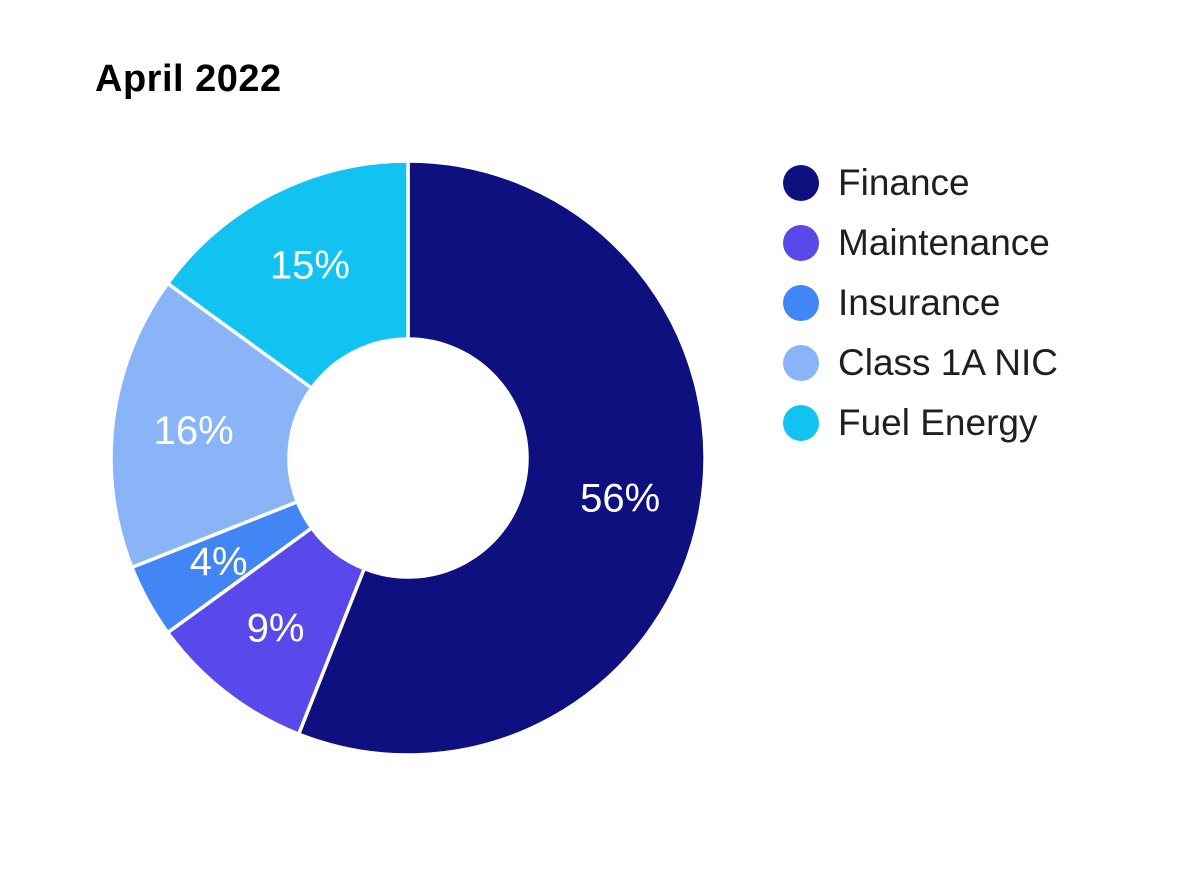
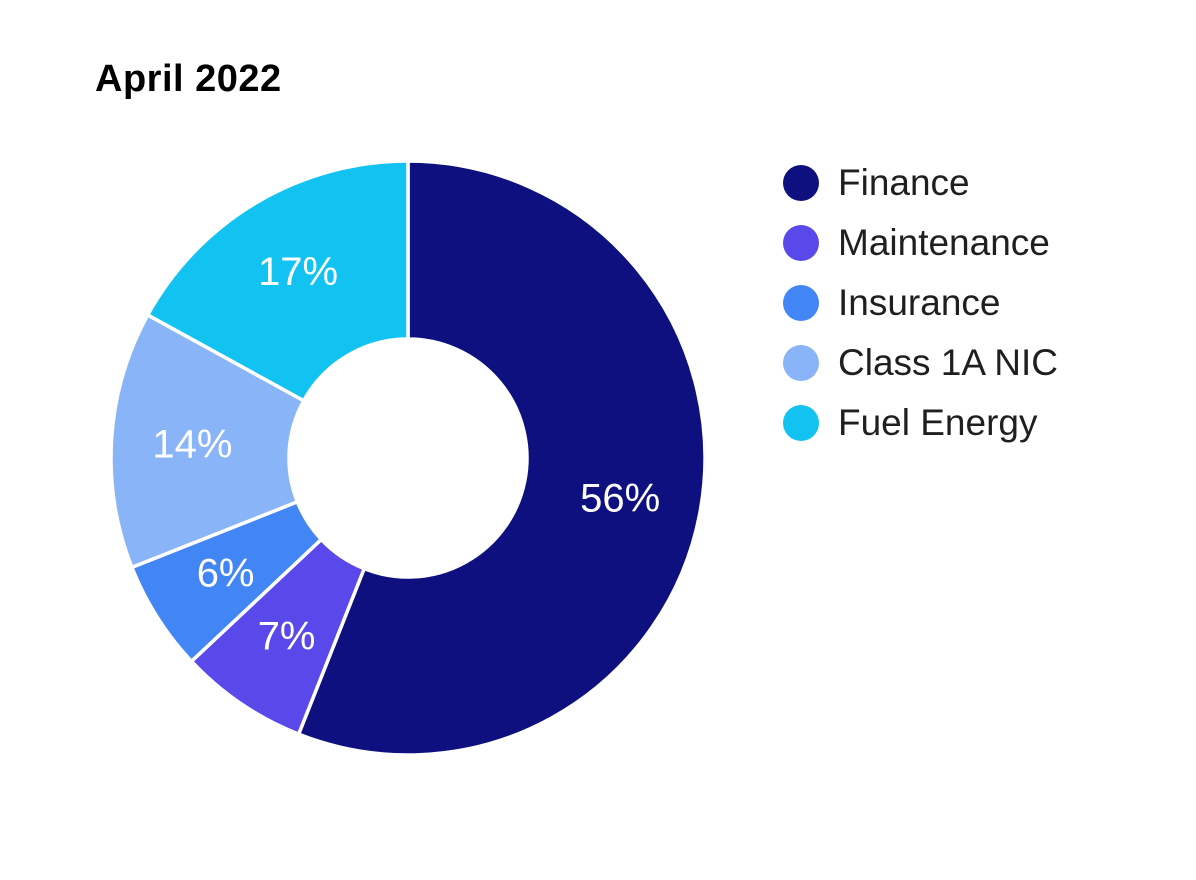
Maintenance: 9% -> 7%
Insurance: 4% -> 6%
Class 1A NIC: 16% -> 14%
Fuel Energy: 15% -> 17%
